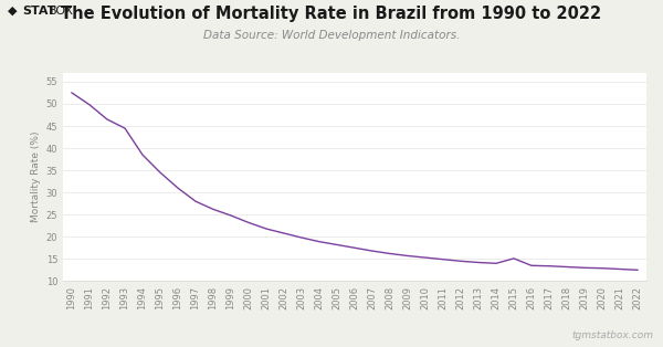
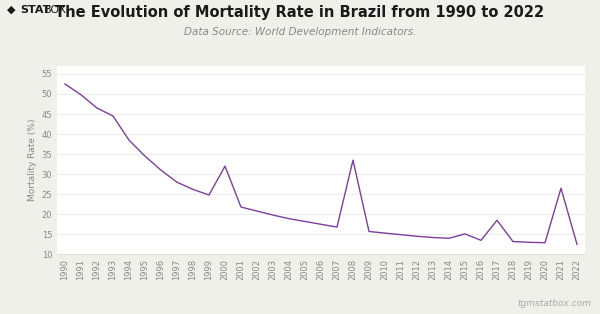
2000: 23.2 -> 32.0
2008: 16.2 -> 33.5
2017: 13.4 -> 18.5
2021: 12.7 -> 26.5
